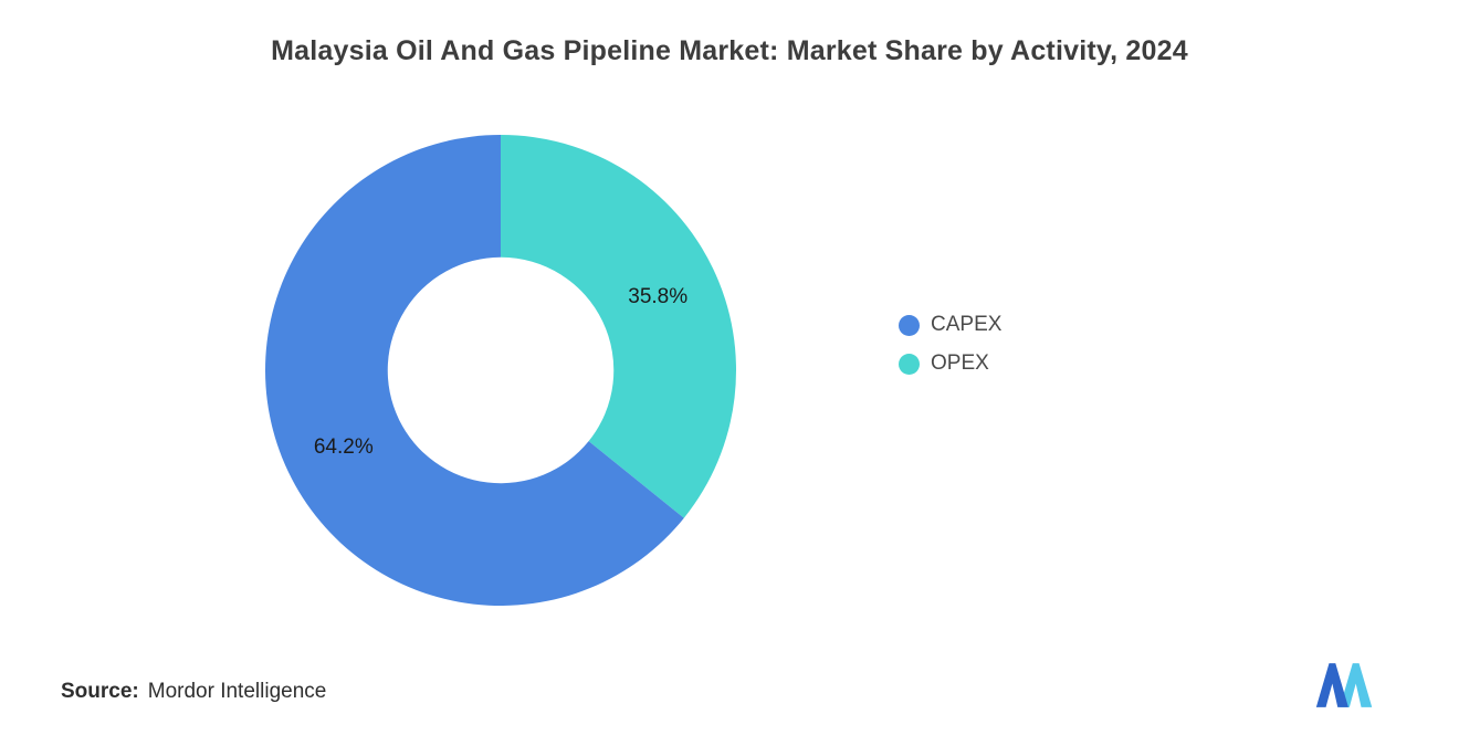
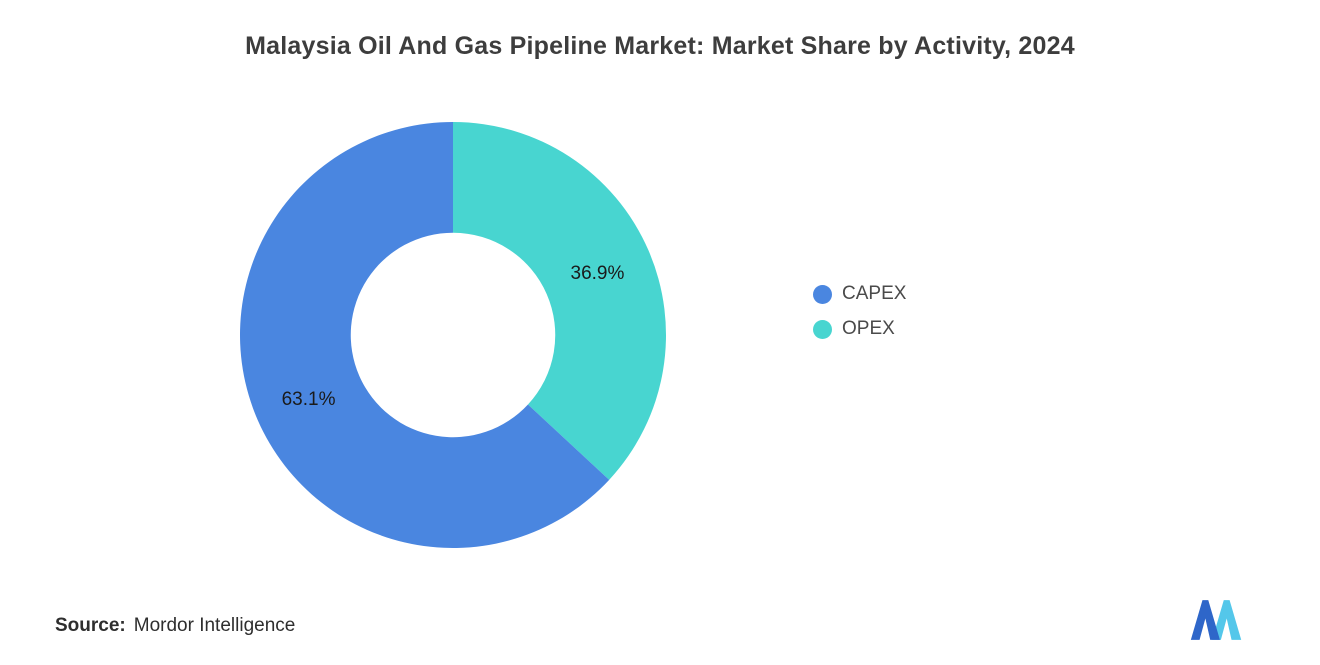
CAPEX: 64.2% -> 63.1%
OPEX: 35.8% -> 36.9%
